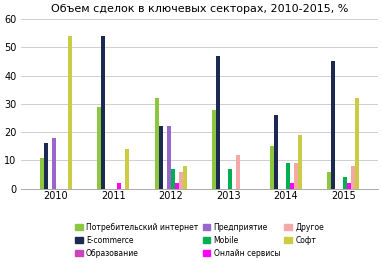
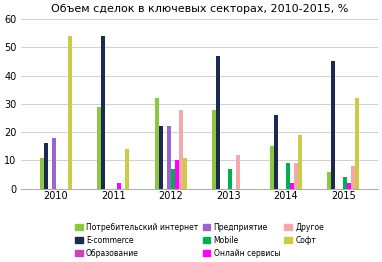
Онлайн сервисы/2012: 2 -> 10
Другое/2012: 6 -> 28
Софт/2012: 8 -> 11
